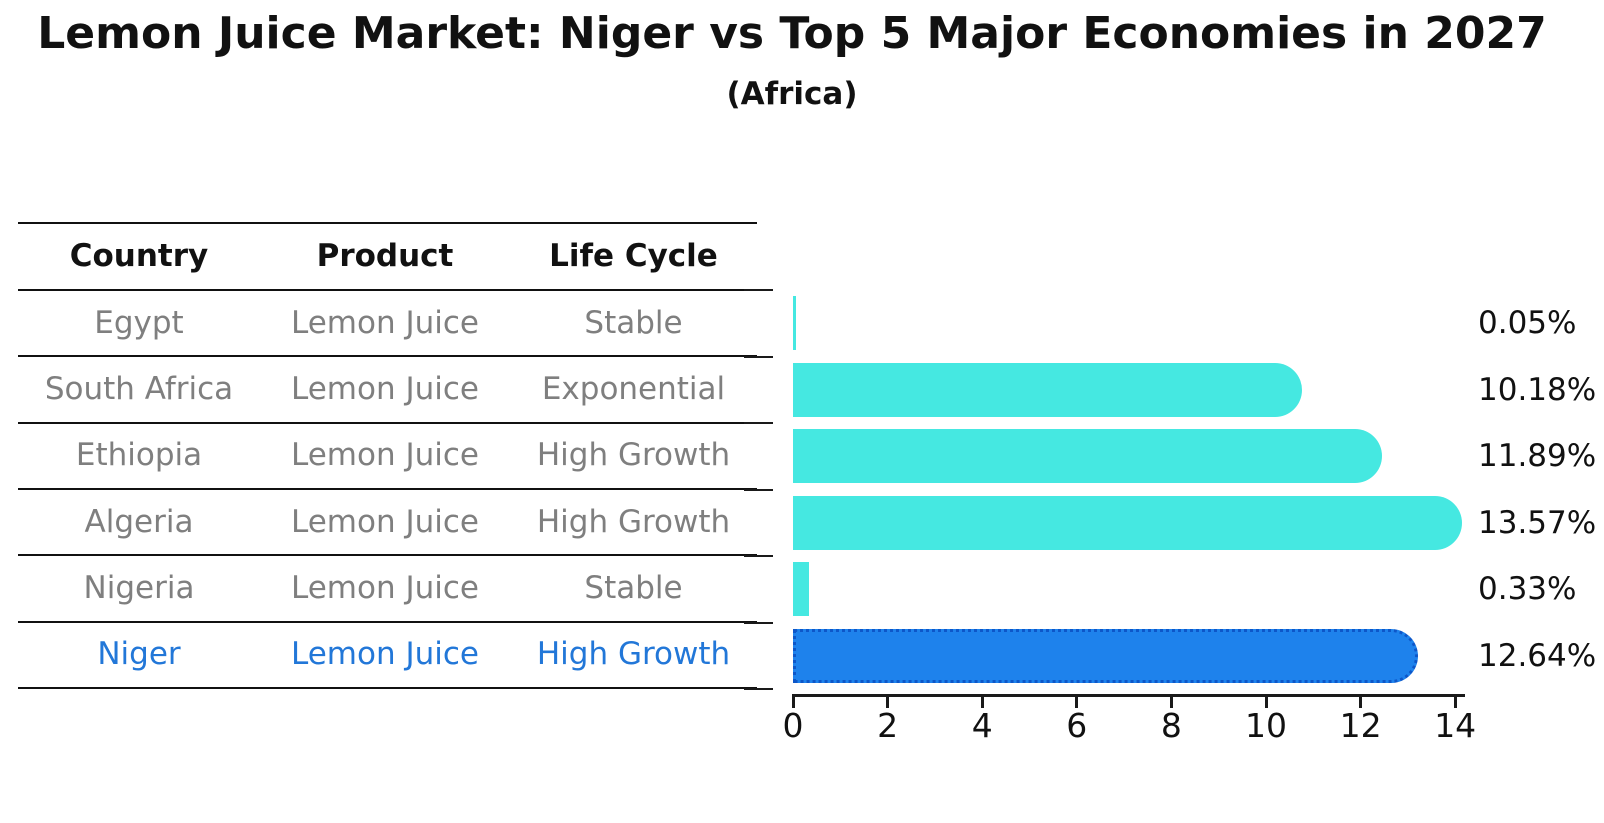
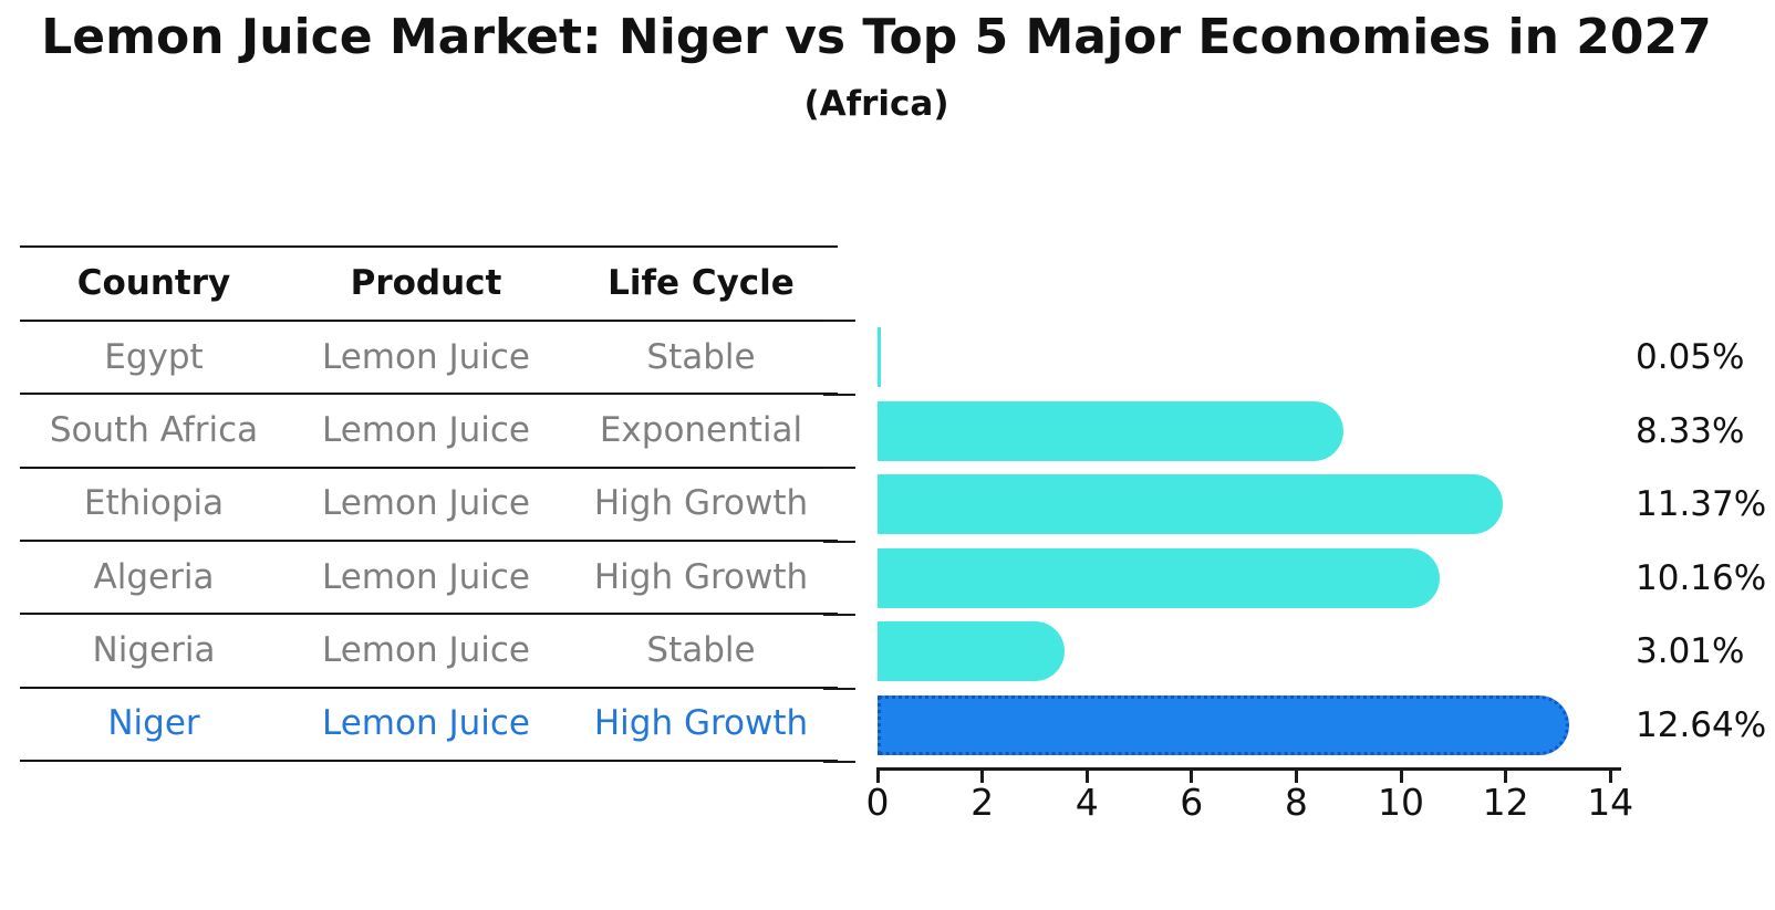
South Africa: 10.18% -> 8.33%
Ethiopia: 11.89% -> 11.37%
Algeria: 13.57% -> 10.16%
Nigeria: 0.33% -> 3.01%
